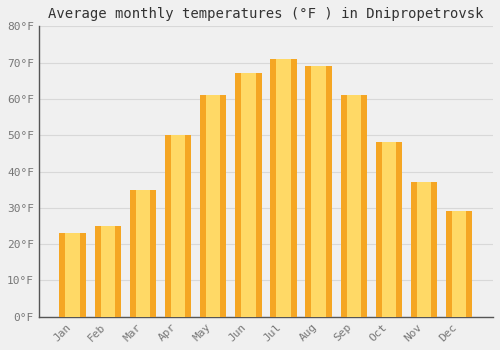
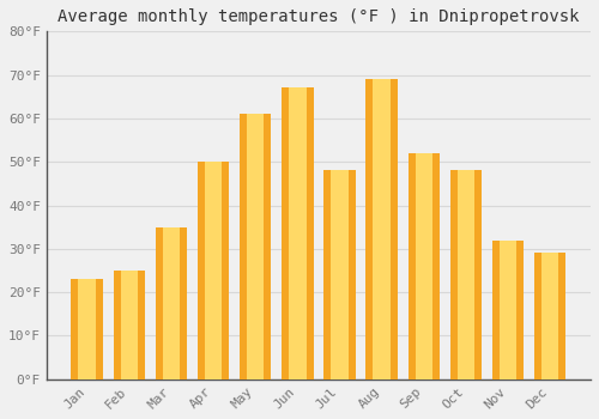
Jul: 71°F -> 48°F
Sep: 61°F -> 52°F
Nov: 37°F -> 32°F
